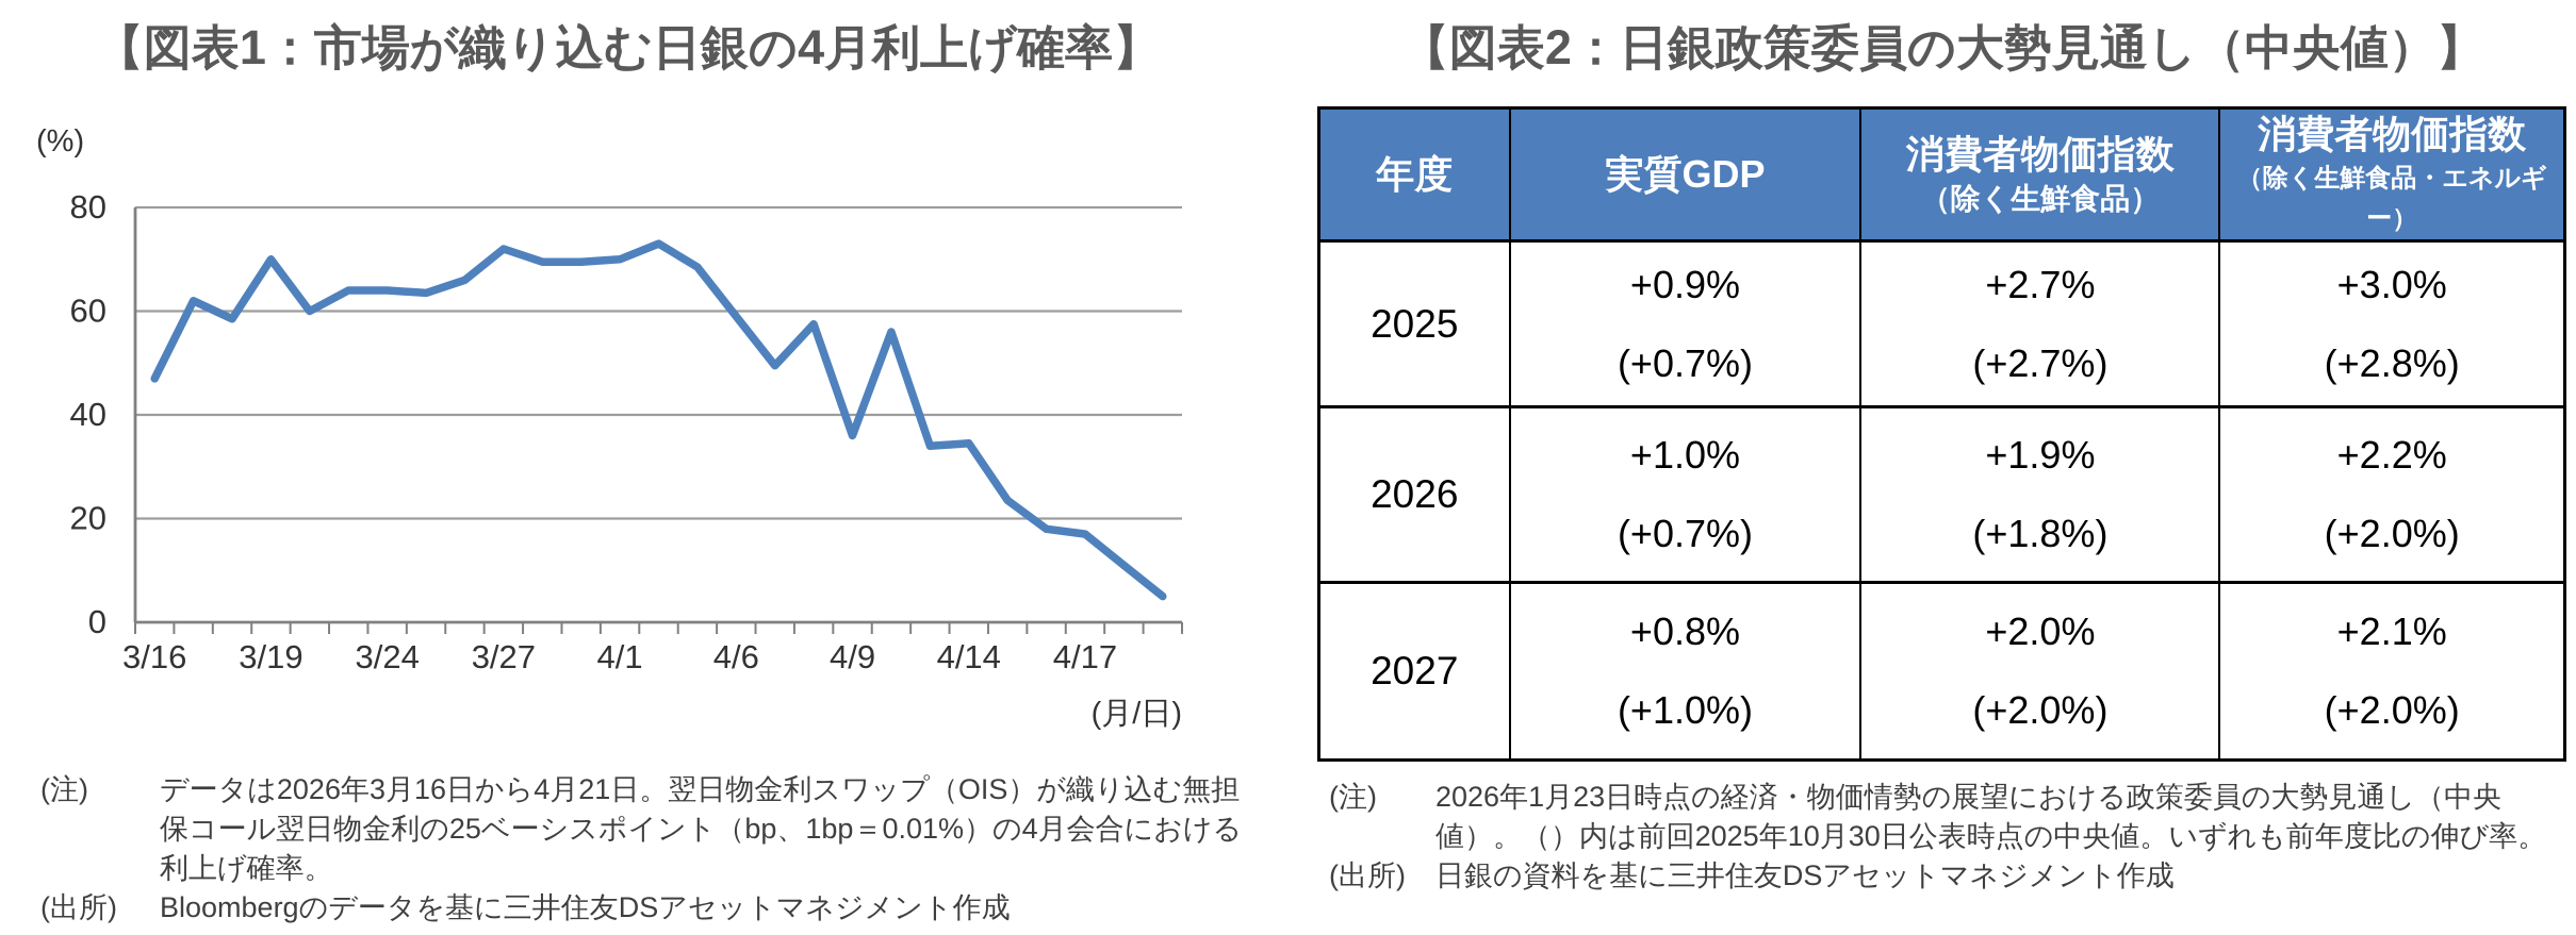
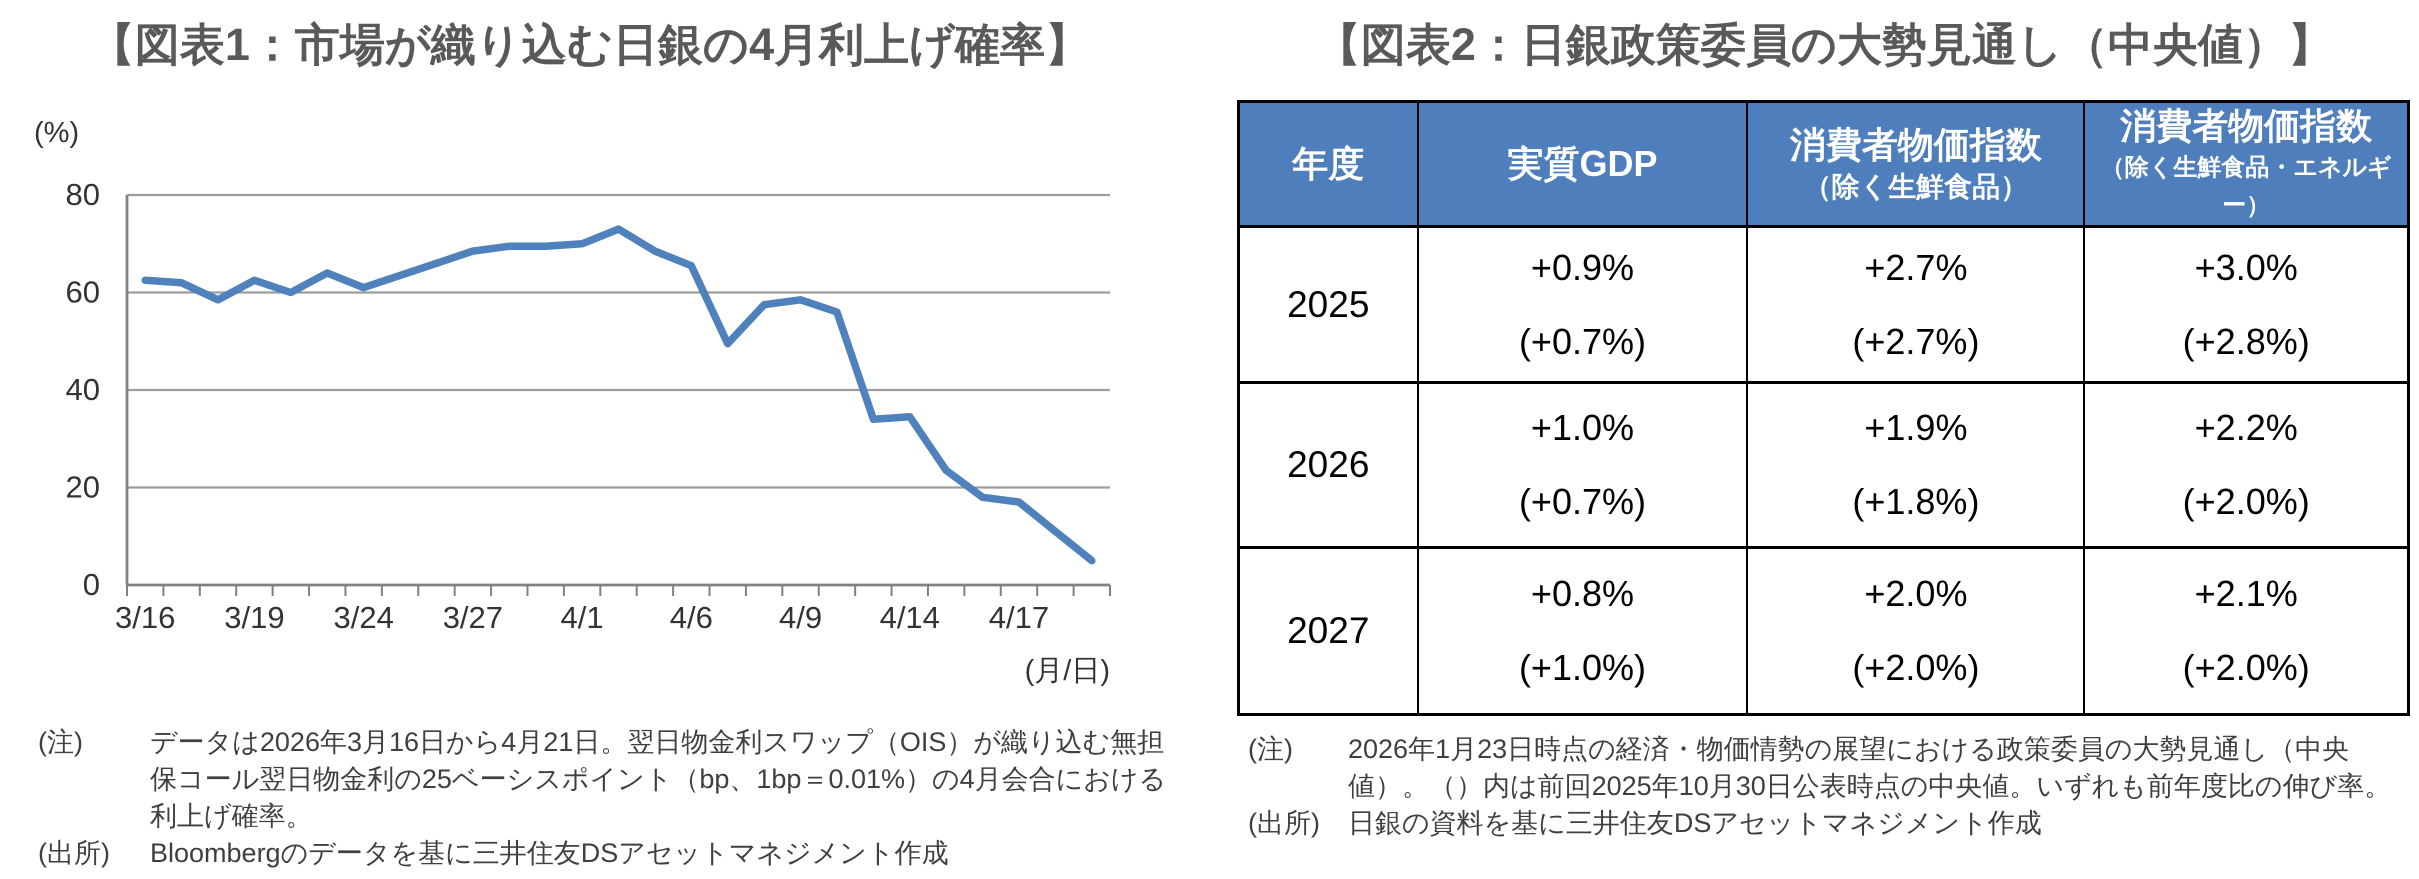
3/16: 47 -> 62
3/19: 70 -> 62
3/24: 64 -> 61
3/27: 72 -> 68
4/6: 59 -> 66
4/9: 36 -> 58
